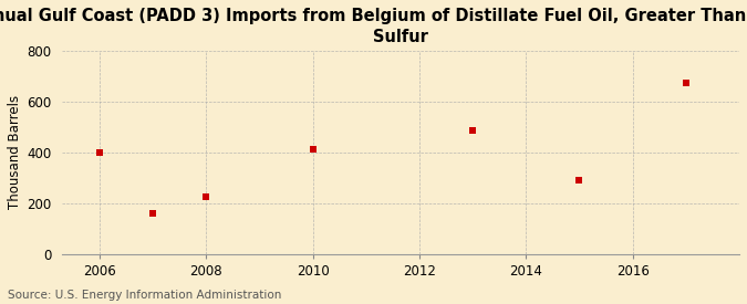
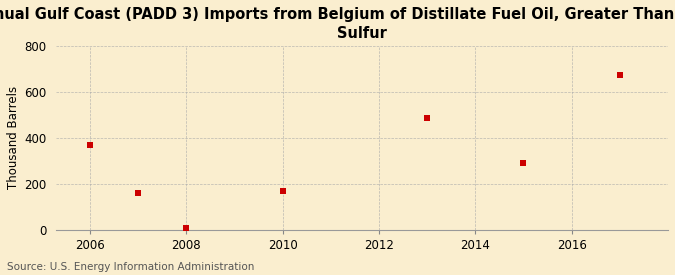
2006: 400 -> 370
2008: 225 -> 5
2010: 410 -> 170
